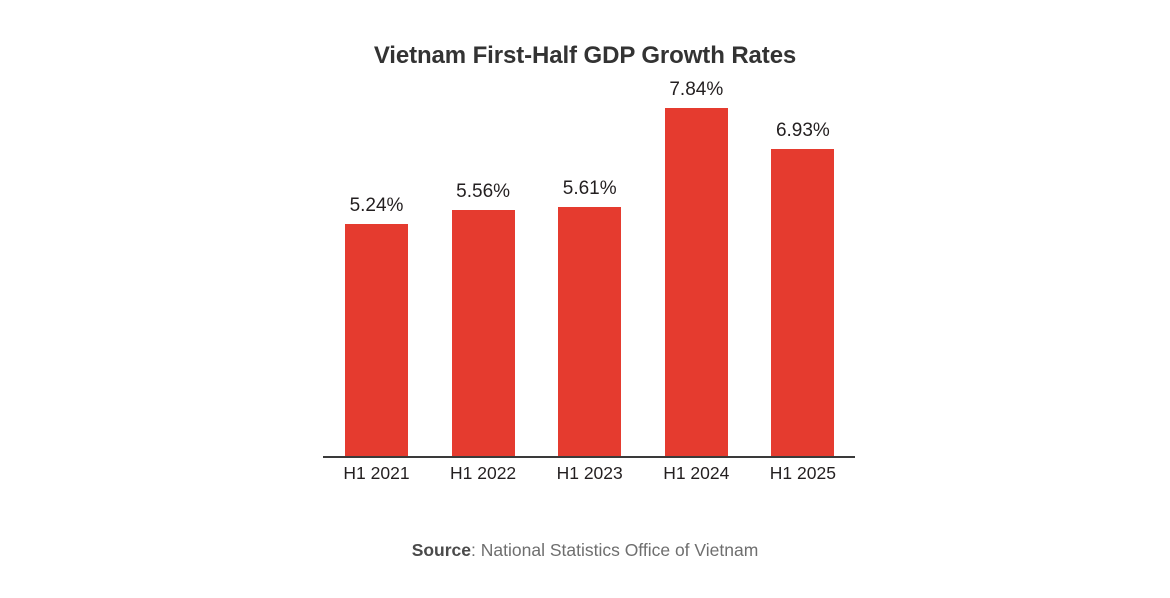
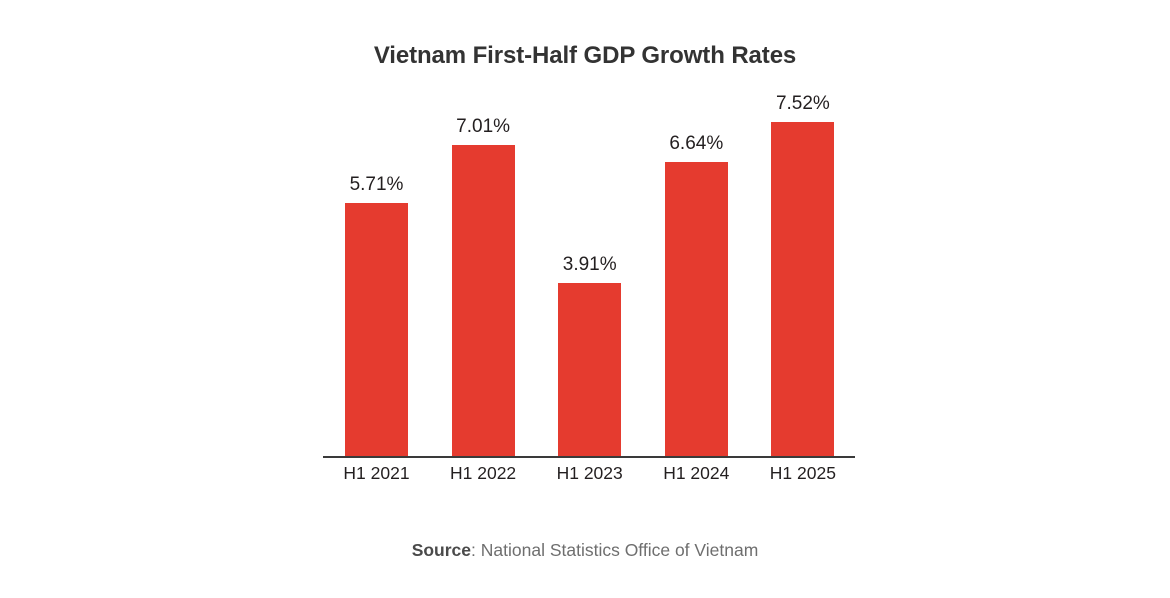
H1 2021: 5.24% -> 5.71%
H1 2022: 5.56% -> 7.01%
H1 2023: 5.61% -> 3.91%
H1 2024: 7.84% -> 6.64%
H1 2025: 6.93% -> 7.52%
